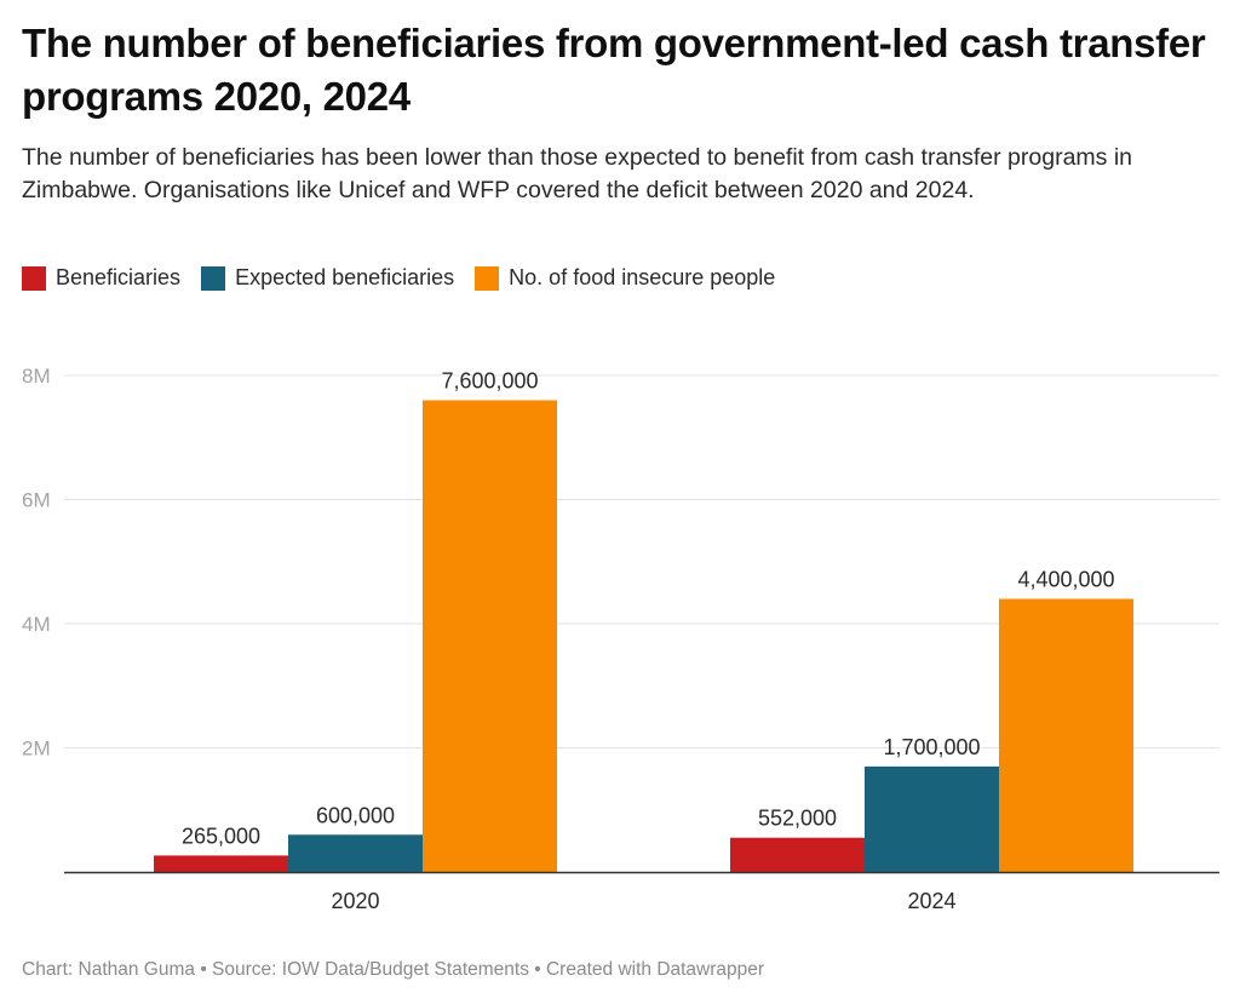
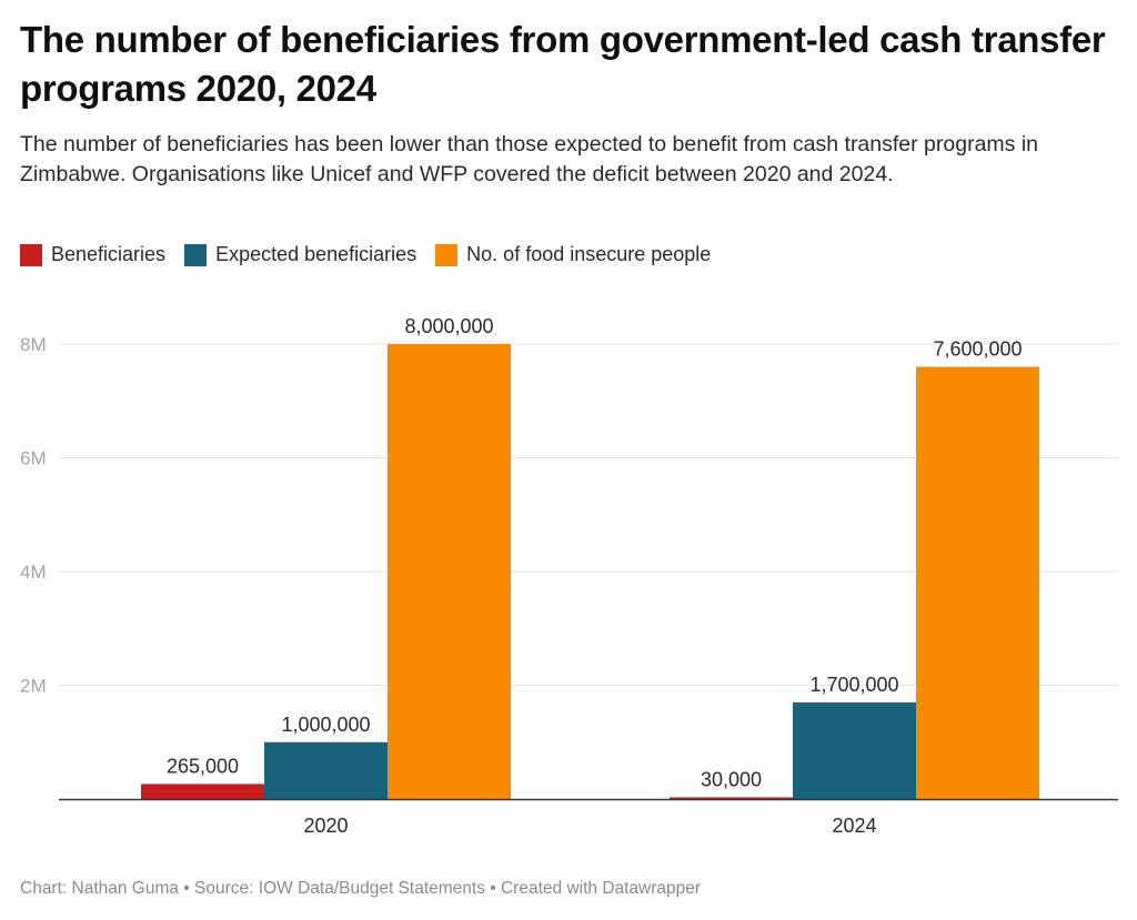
Expected beneficiaries/2020: 600,000 -> 1,000,000
No. of food insecure people/2020: 7,600,000 -> 8,000,000
Beneficiaries/2024: 552,000 -> 30,000
No. of food insecure people/2024: 4,400,000 -> 7,600,000
